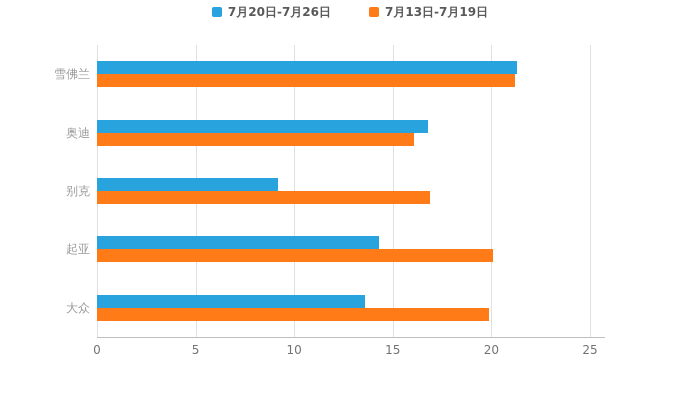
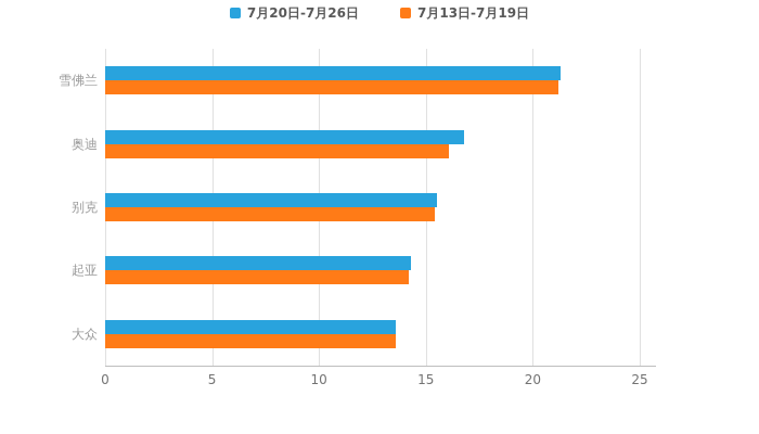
7月20日-7月26日/别克: 9.2 -> 15.5
7月13日-7月19日/别克: 16.9 -> 15.4
7月13日-7月19日/起亚: 20.1 -> 14.2
7月13日-7月19日/大众: 19.9 -> 13.6
